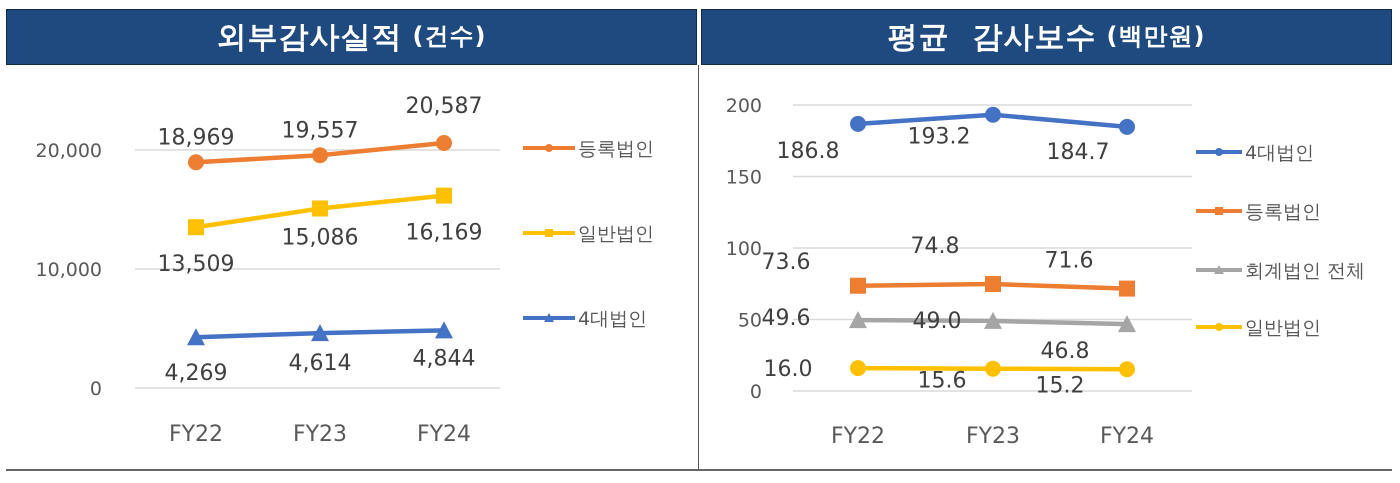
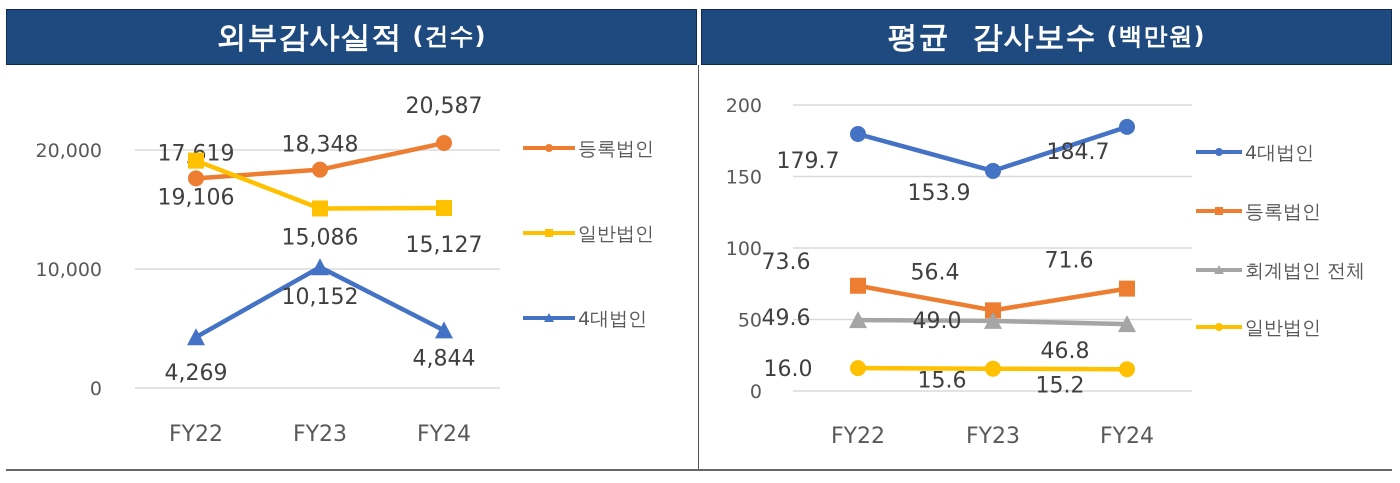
외부감사실적 (건수)/등록법인/FY22: 18,969 -> 17,619
외부감사실적 (건수)/일반법인/FY22: 13,509 -> 19,106
외부감사실적 (건수)/등록법인/FY23: 19,557 -> 18,348
외부감사실적 (건수)/4대법인/FY23: 4,614 -> 10,152
외부감사실적 (건수)/일반법인/FY24: 16,169 -> 15,127
평균 감사보수 (백만원)/4대법인/FY22: 186.8 -> 179.7
평균 감사보수 (백만원)/4대법인/FY23: 193.2 -> 153.9
평균 감사보수 (백만원)/등록법인/FY23: 74.8 -> 56.4
